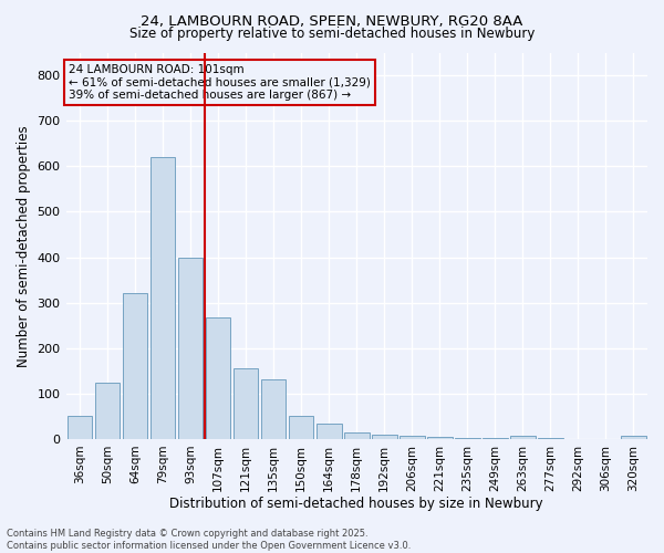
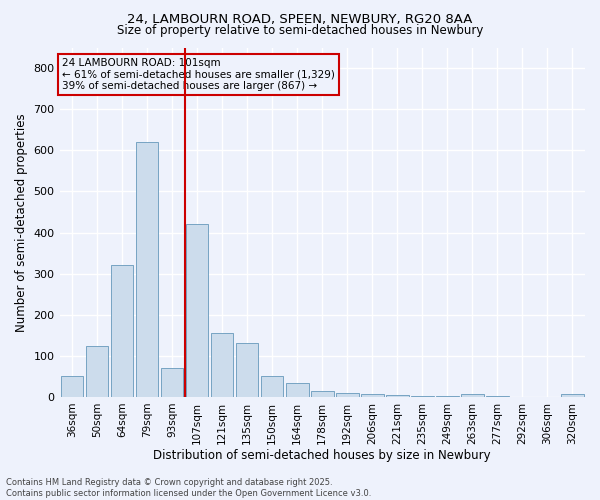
93sqm: 400 -> 70
107sqm: 268 -> 420
